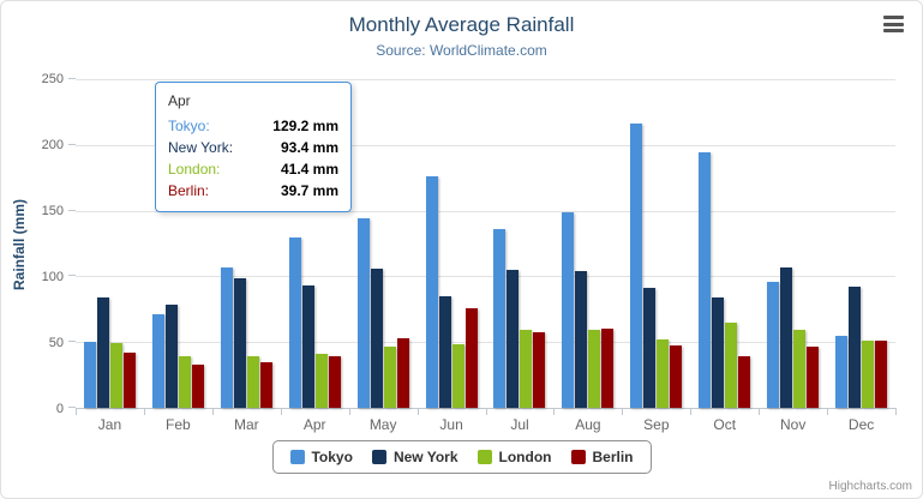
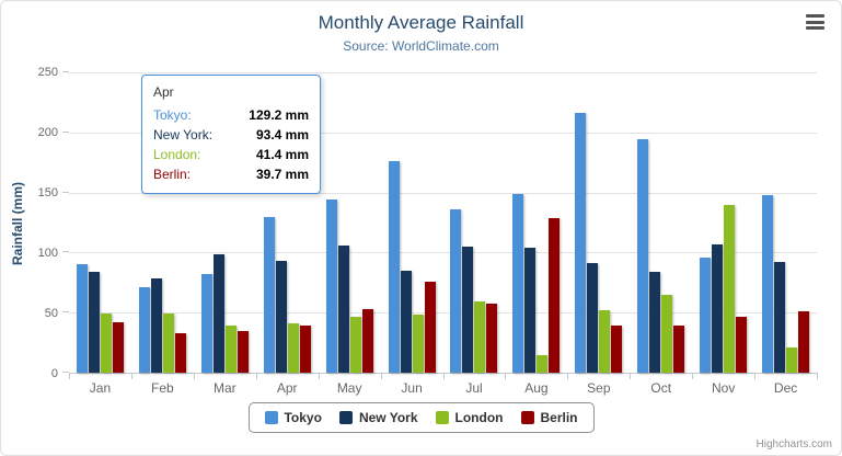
Tokyo/Jan: 50 -> 90
London/Feb: 39 -> 49
Tokyo/Mar: 106 -> 82
London/Aug: 60 -> 15
Berlin/Aug: 60 -> 129
Berlin/Sep: 48 -> 39
London/Nov: 59 -> 140
Tokyo/Dec: 54 -> 148
London/Dec: 51 -> 21
